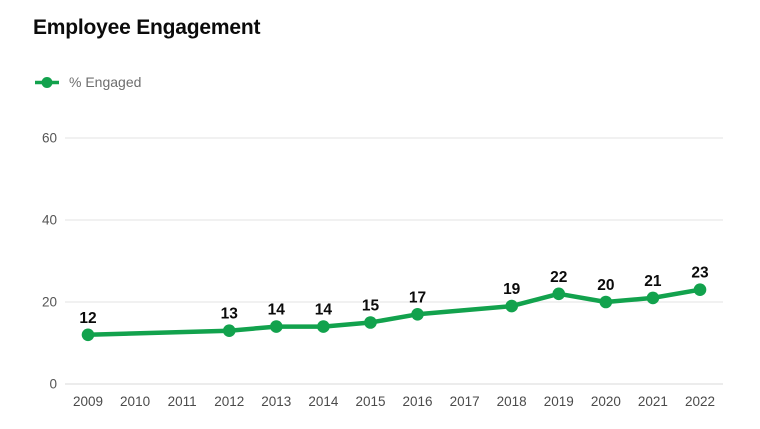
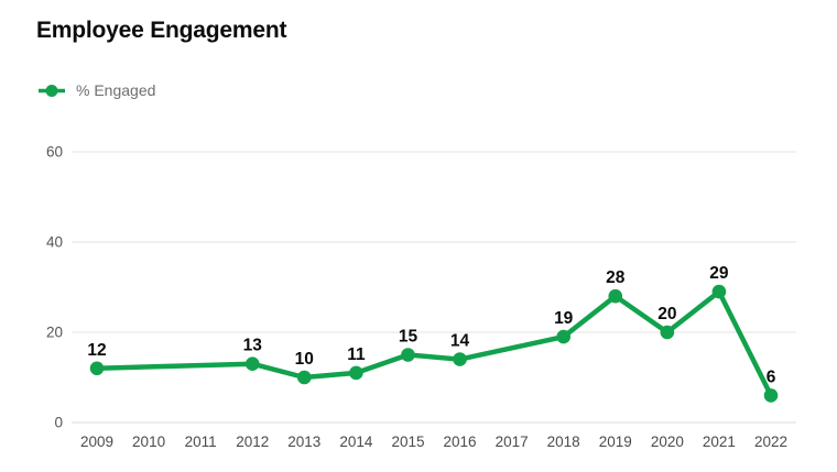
2013: 14 -> 10
2014: 14 -> 11
2016: 17 -> 14
2019: 22 -> 28
2021: 21 -> 29
2022: 23 -> 6
